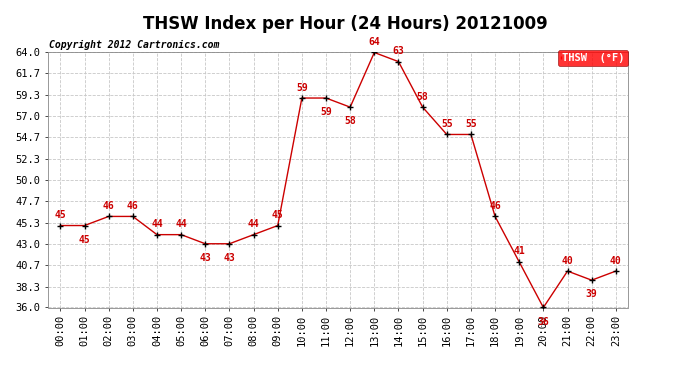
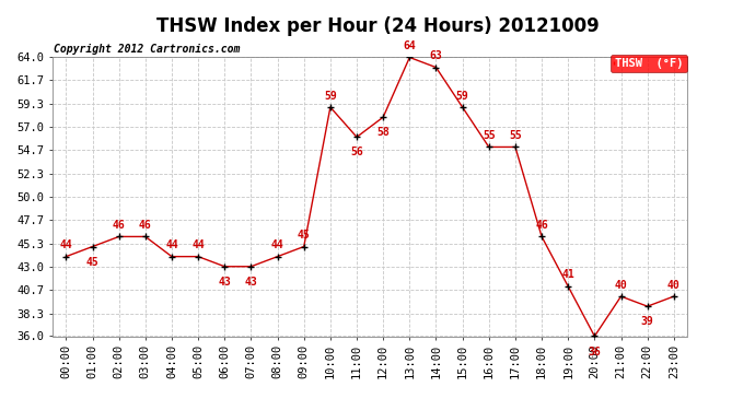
00:00: 45 -> 44
11:00: 59 -> 56
15:00: 58 -> 59
